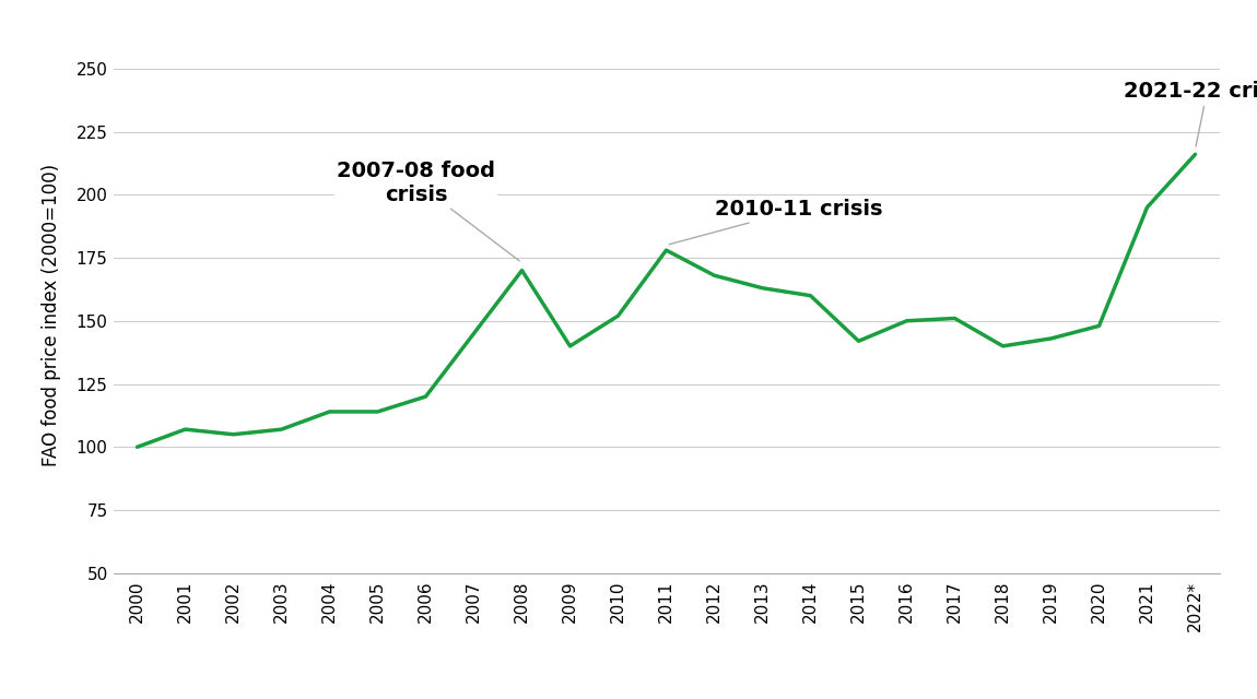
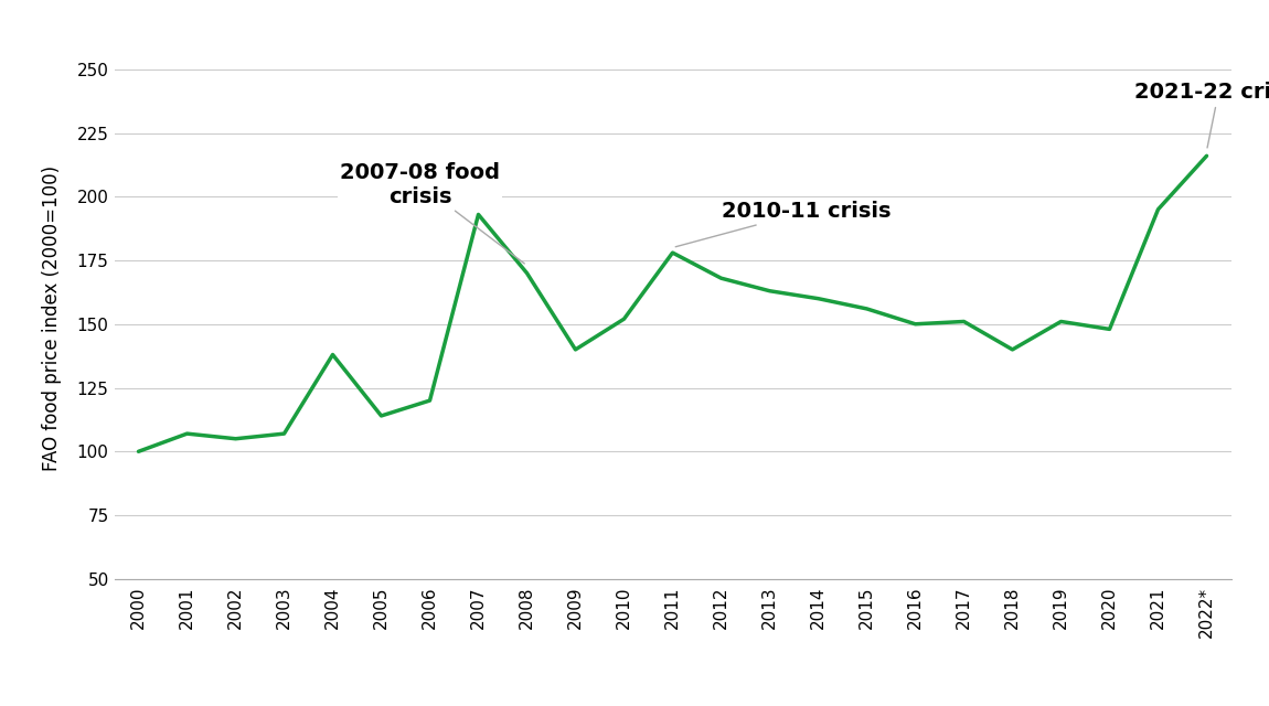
2004: 114 -> 138
2007: 145 -> 193
2015: 142 -> 156
2019: 143 -> 151
